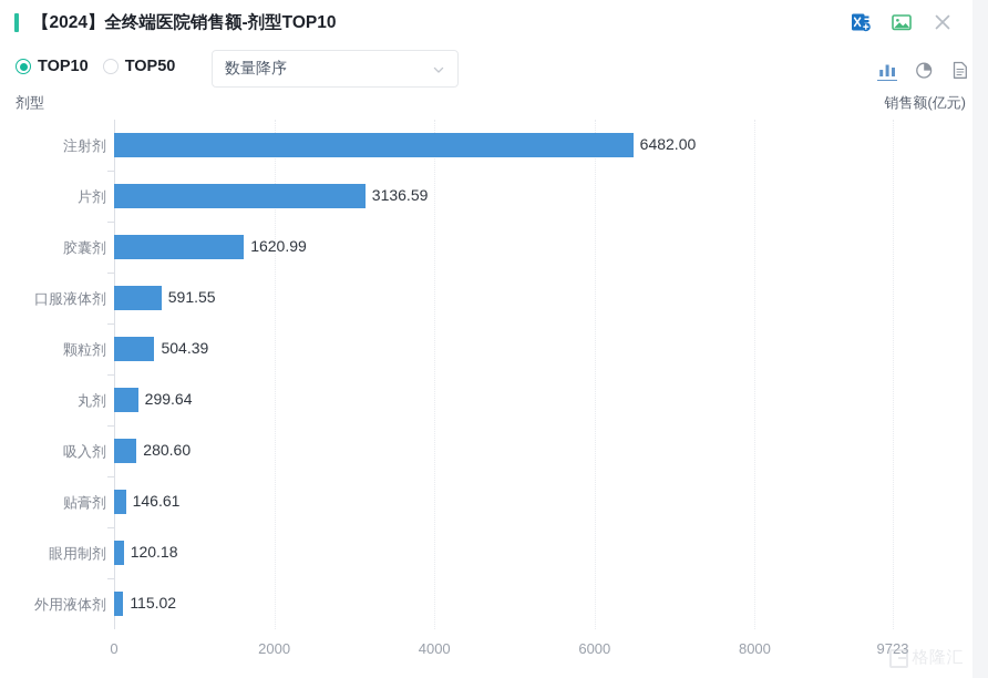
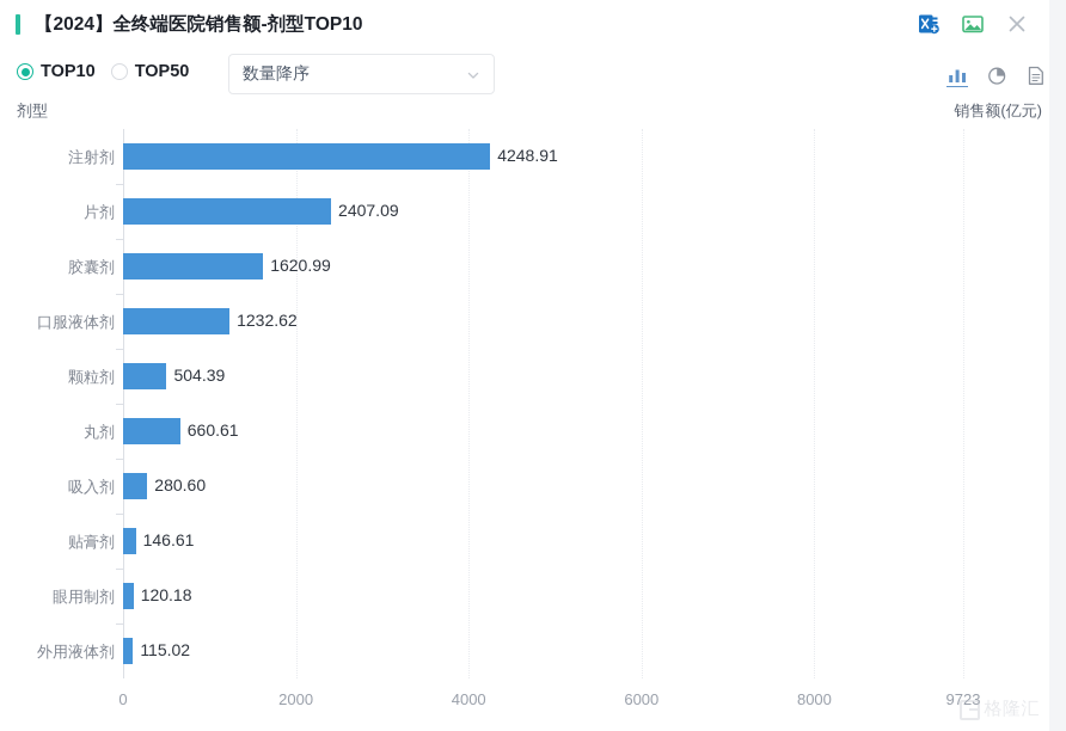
注射剂: 6482.00 -> 4248.91
片剂: 3136.59 -> 2407.09
口服液体剂: 591.55 -> 1232.62
丸剂: 299.64 -> 660.61
